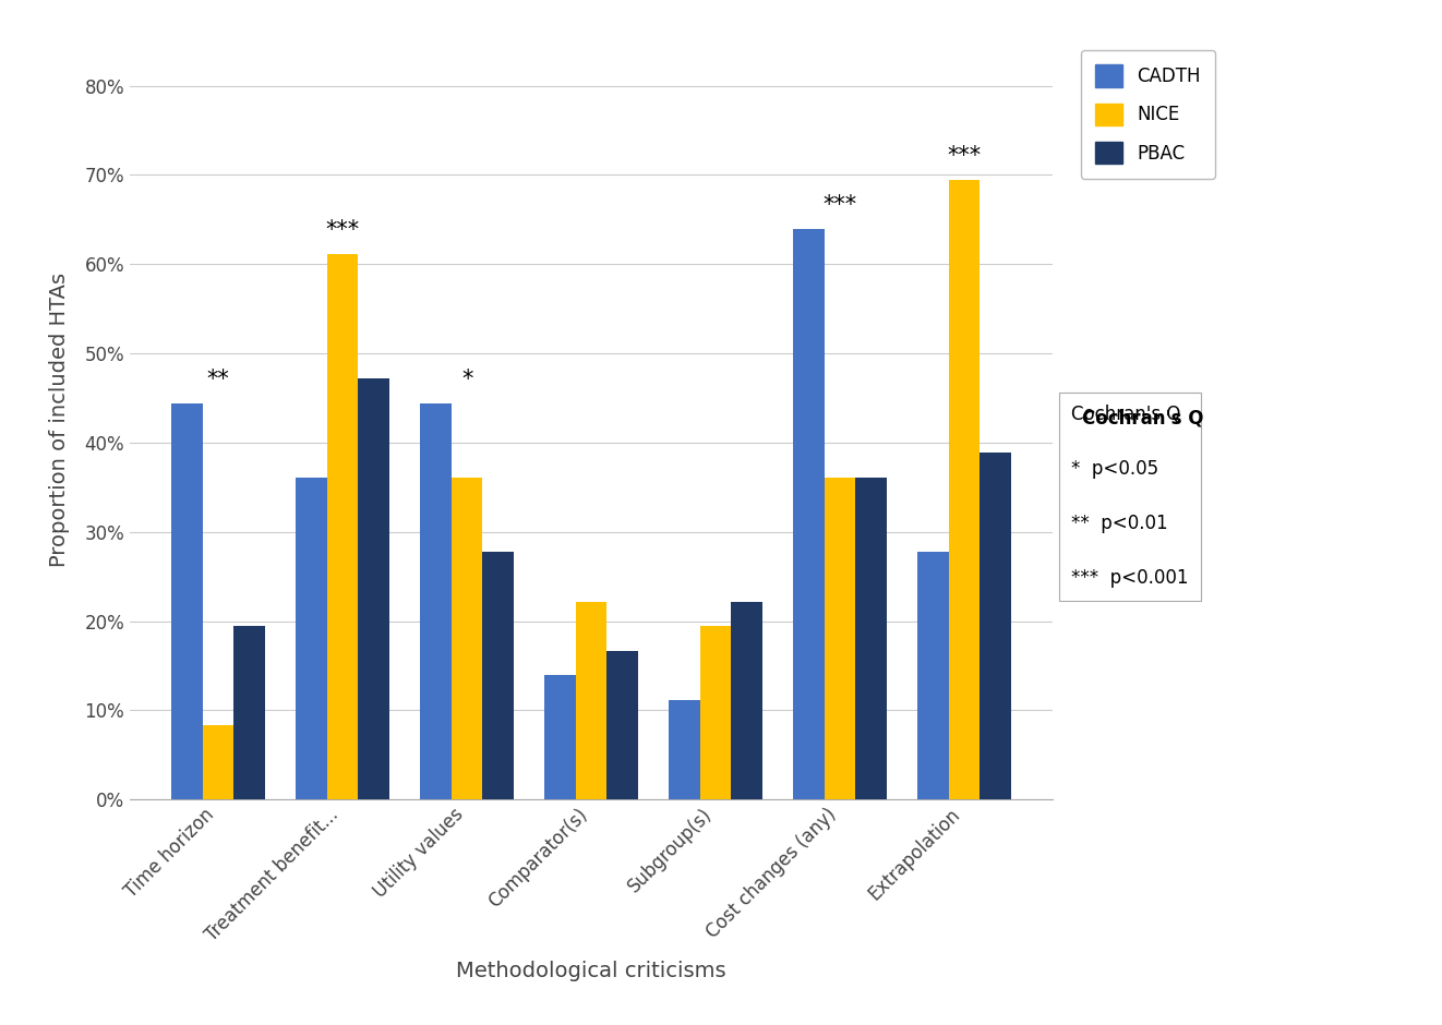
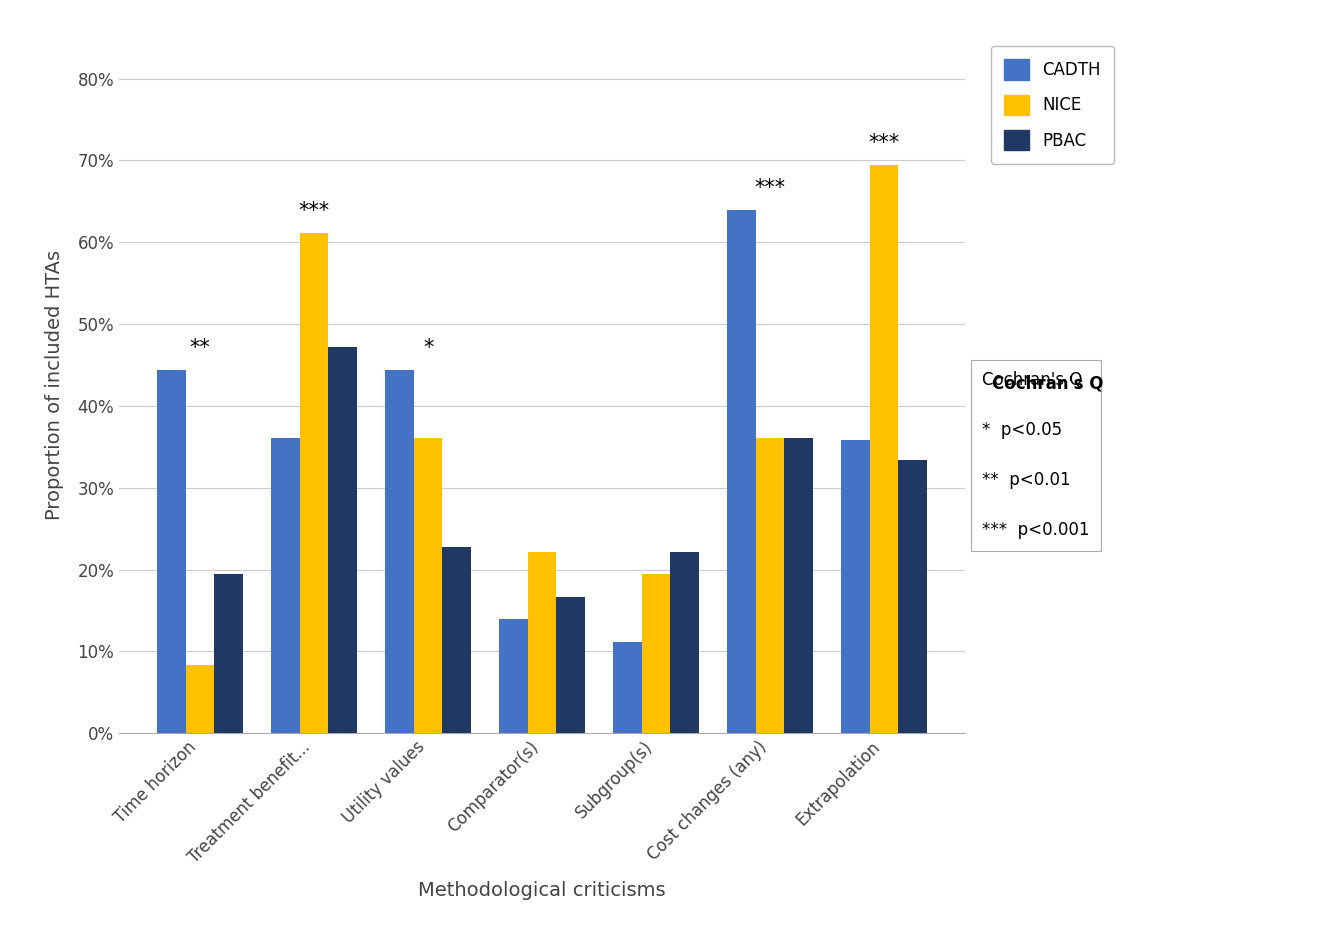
PBAC/Utility values: 27.8% -> 22.8%
CADTH/Extrapolation: 27.8% -> 35.8%
PBAC/Extrapolation: 38.9% -> 33.4%
